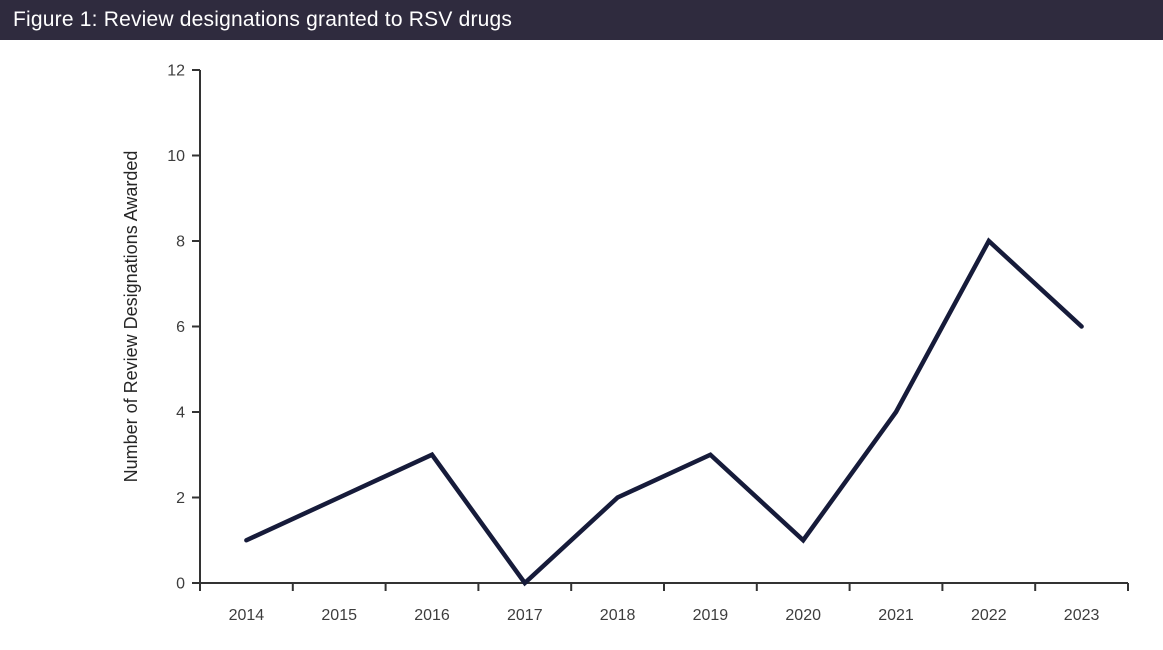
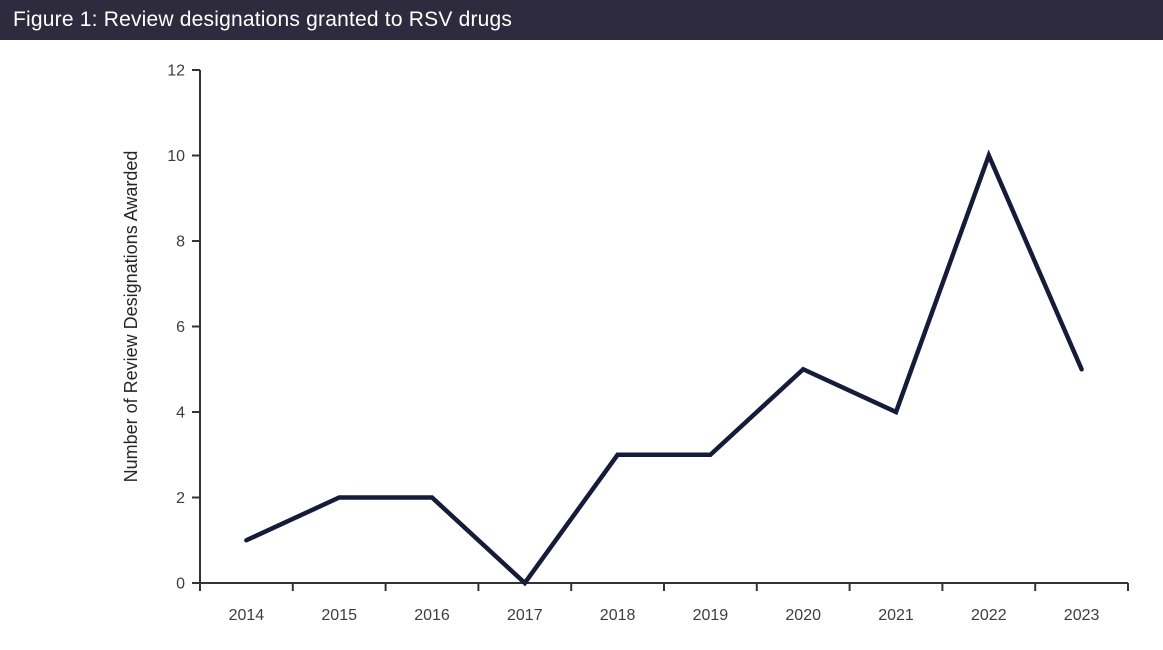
2016: 3 -> 2
2018: 2 -> 3
2020: 1 -> 5
2022: 8 -> 10
2023: 6 -> 5
